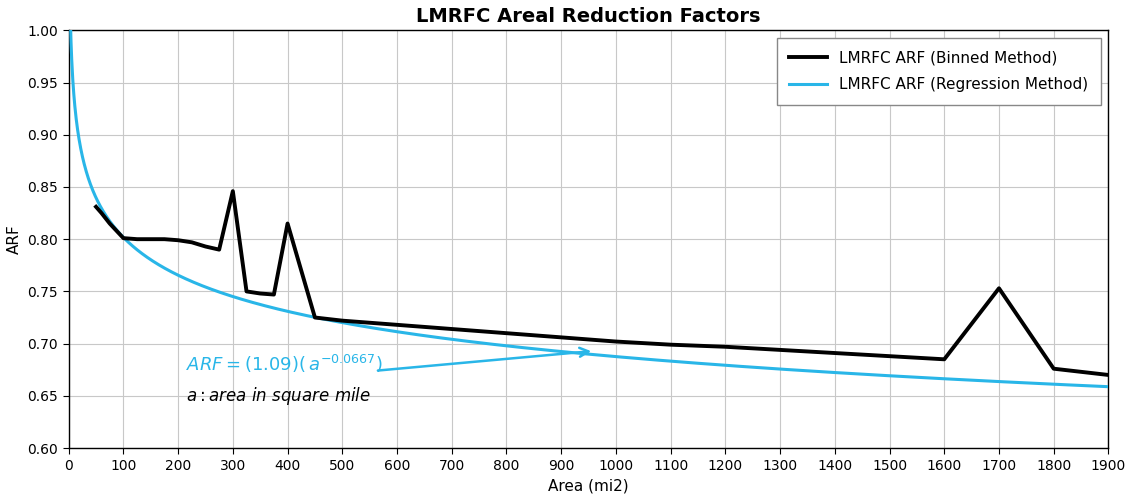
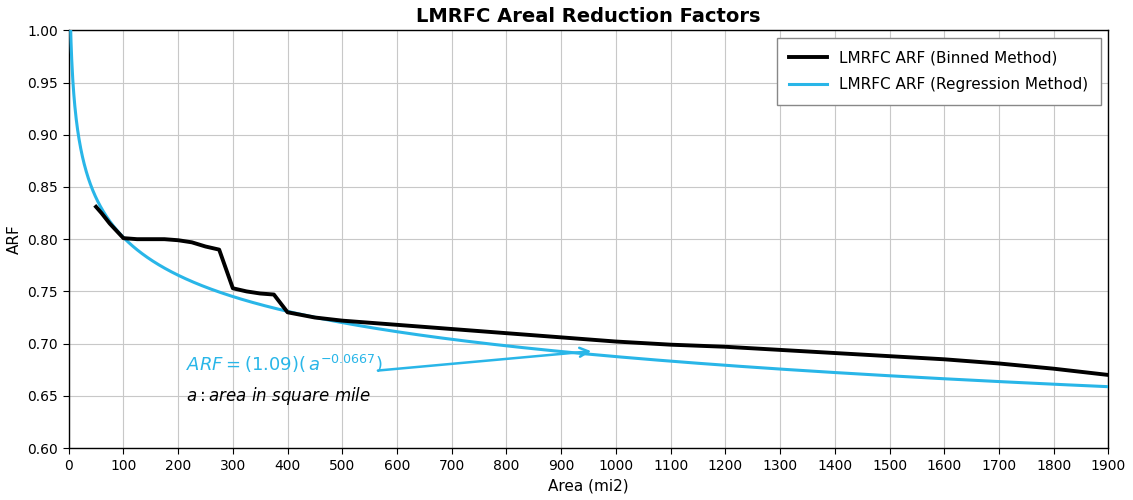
LMRFC ARF (Binned Method)/300: 0.846 -> 0.753
LMRFC ARF (Binned Method)/400: 0.815 -> 0.730
LMRFC ARF (Binned Method)/1700: 0.753 -> 0.681
